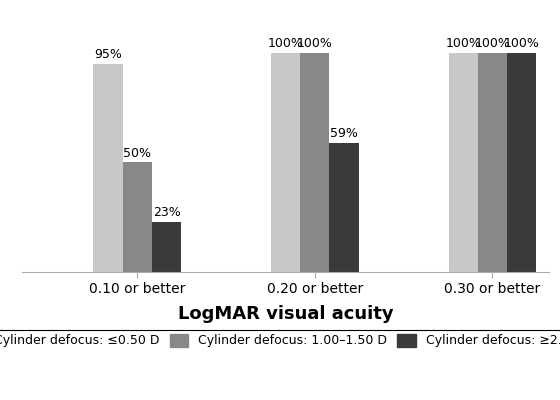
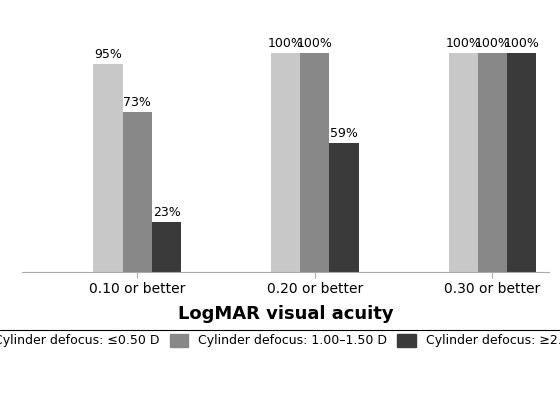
Cylinder defocus: 1.00–1.50 D/0.10 or better: 50% -> 73%
